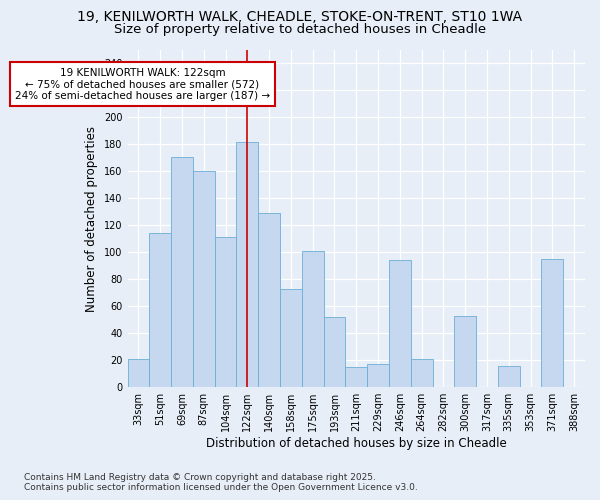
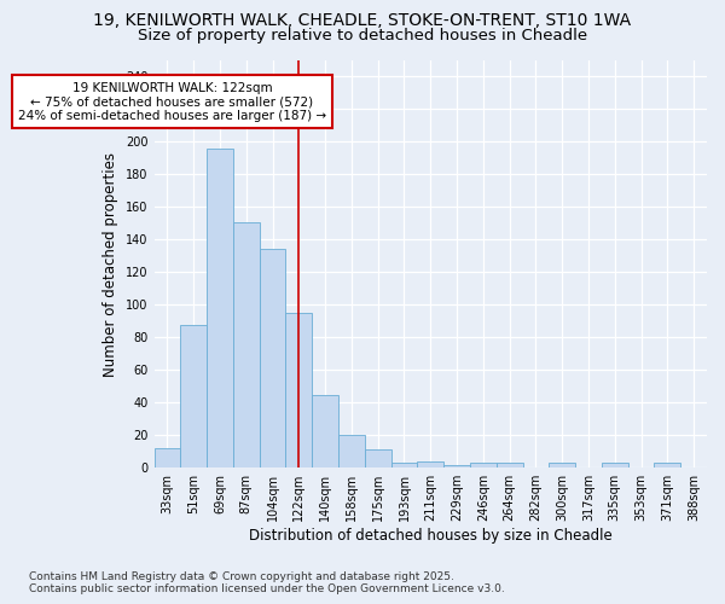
33sqm: 21 -> 12
51sqm: 114 -> 88
69sqm: 171 -> 196
87sqm: 160 -> 151
104sqm: 111 -> 134
122sqm: 182 -> 95
140sqm: 129 -> 45
158sqm: 73 -> 20
175sqm: 101 -> 11
193sqm: 52 -> 3
211sqm: 15 -> 4
229sqm: 17 -> 2
246sqm: 94 -> 3
264sqm: 21 -> 3
300sqm: 53 -> 3
335sqm: 16 -> 3
371sqm: 95 -> 3
